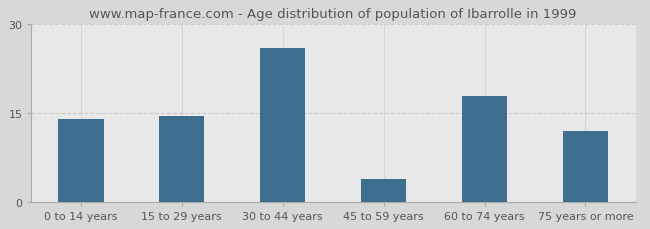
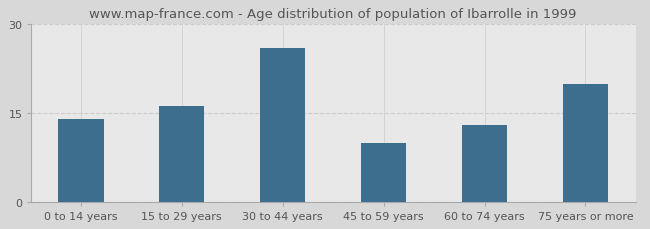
15 to 29 years: 14.5 -> 16.2
45 to 59 years: 4.0 -> 10.0
60 to 74 years: 18.0 -> 13.0
75 years or more: 12.0 -> 20.0
